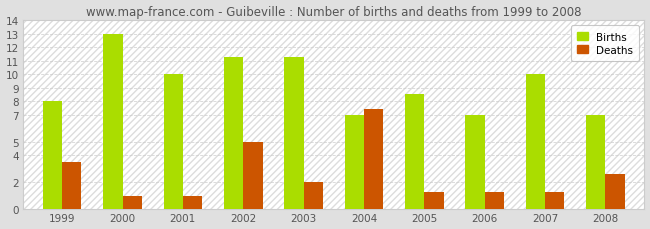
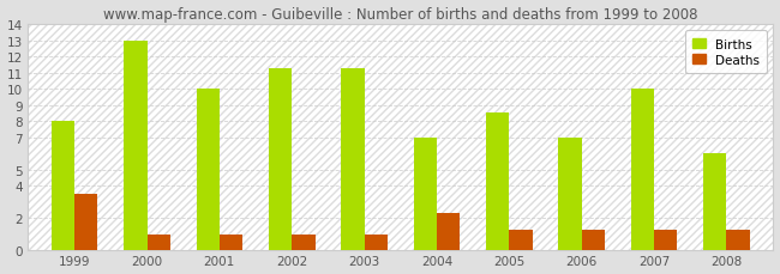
Deaths/2002: 5.0 -> 1.0
Deaths/2003: 2.0 -> 1.0
Deaths/2004: 7.4 -> 2.3
Births/2008: 7.0 -> 6.0
Deaths/2008: 2.6 -> 1.3
